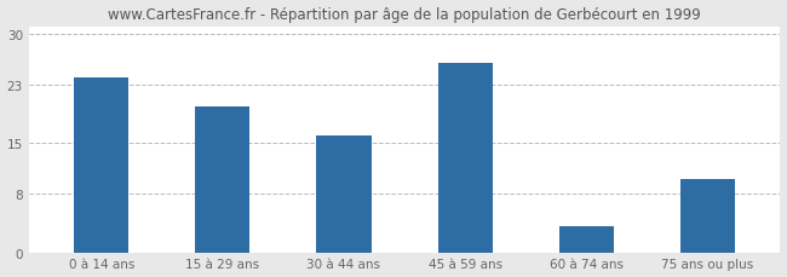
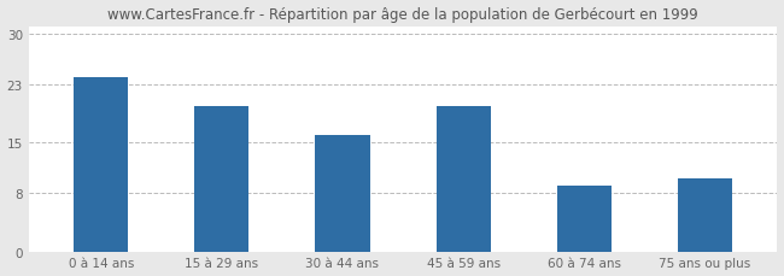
45 à 59 ans: 26.0 -> 20.0
60 à 74 ans: 3.5 -> 9.0
